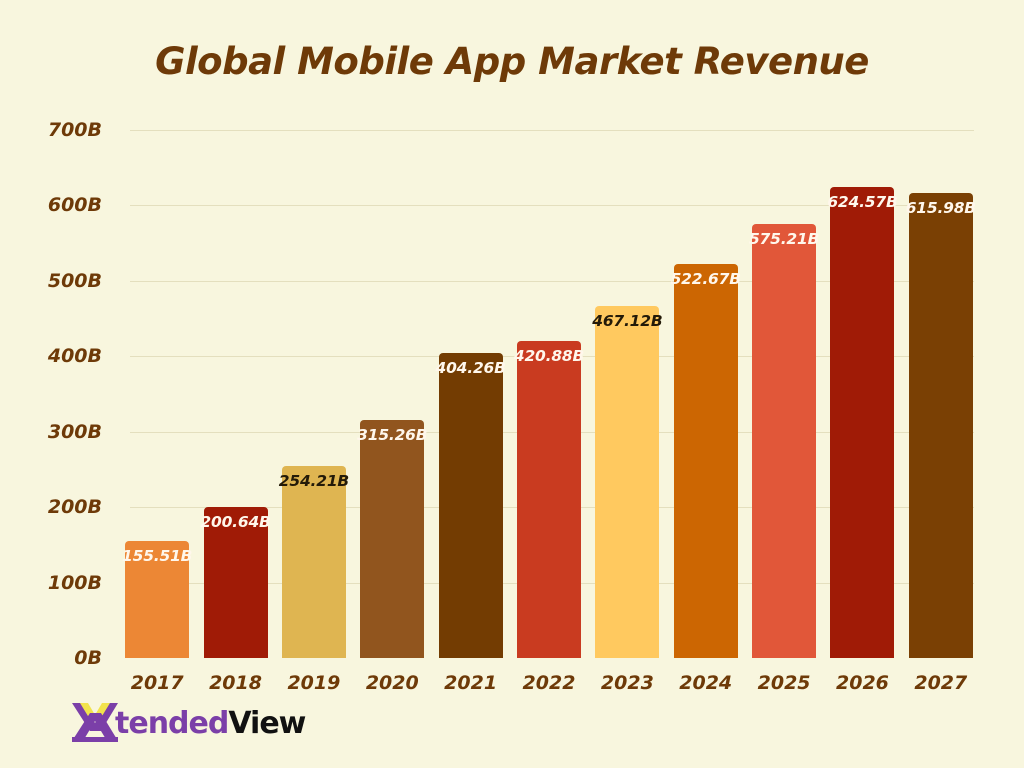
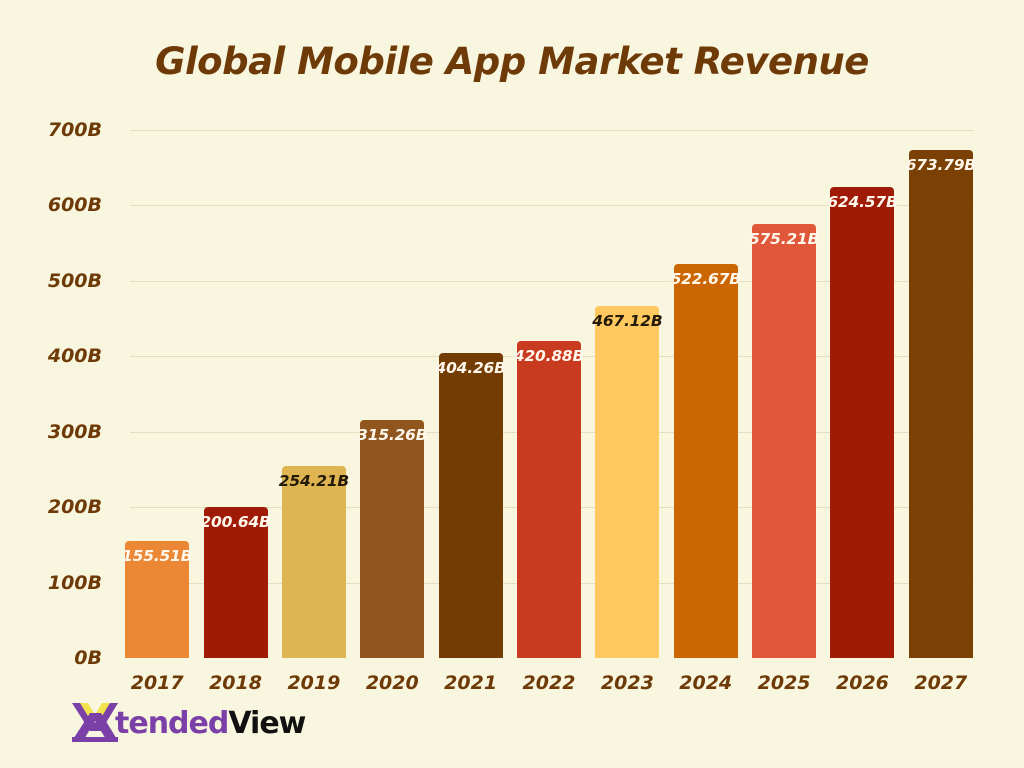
2027: 615.98B -> 673.79B
